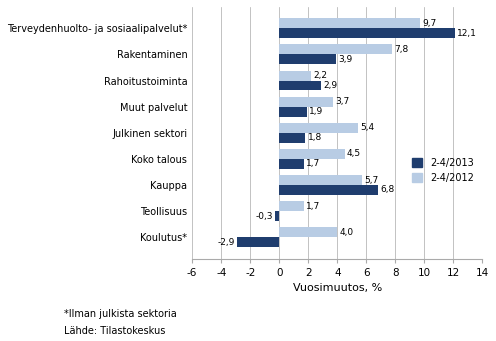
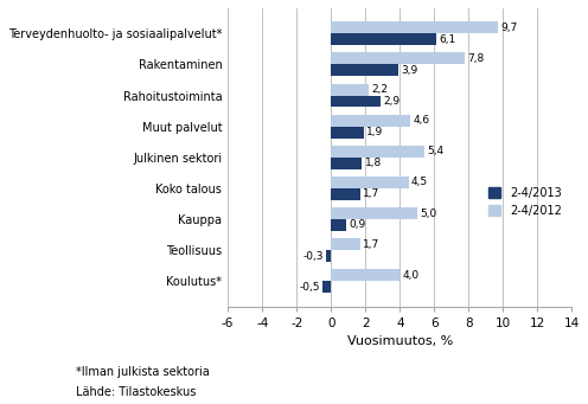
2-4/2013/Terveydenhuolto- ja sosiaalipalvelut*: 12,1 -> 6,1
2-4/2012/Muut palvelut: 3,7 -> 4,6
2-4/2012/Kauppa: 5,7 -> 5,0
2-4/2013/Kauppa: 6,8 -> 0,9
2-4/2013/Koulutus*: -2,9 -> -0,5
